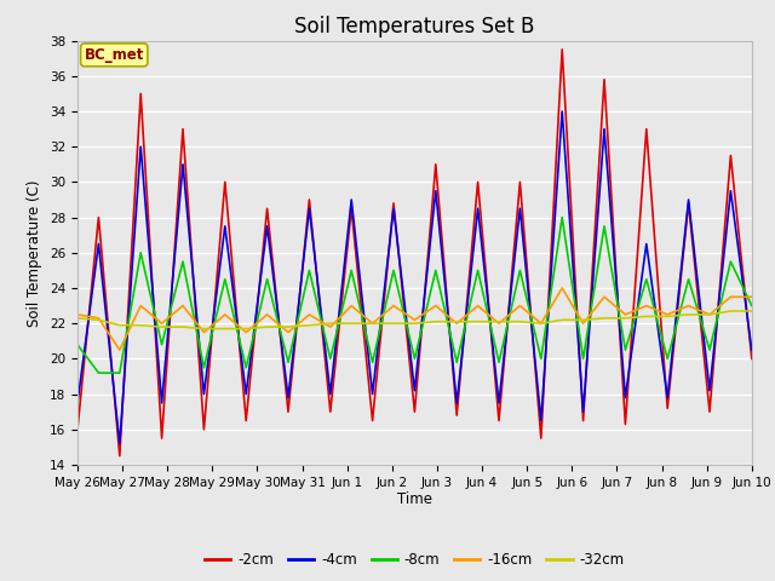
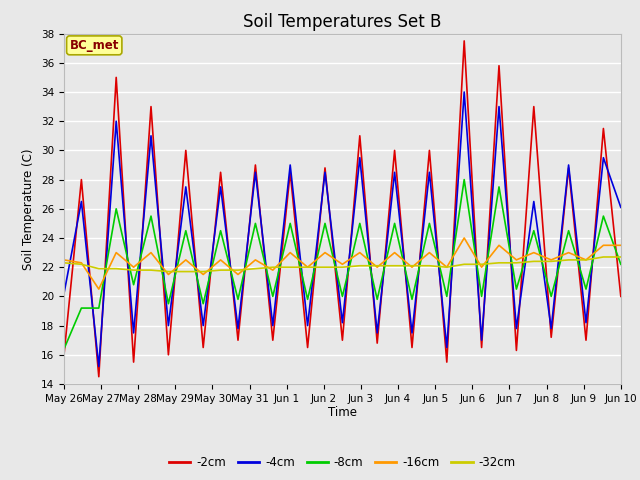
-4cm/May 26: 17.5 -> 20.2
-8cm/May 26: 20.8 -> 16.4
-4cm/Jun 10: 20.5 -> 26.1
-8cm/Jun 10: 23.0 -> 22.2
